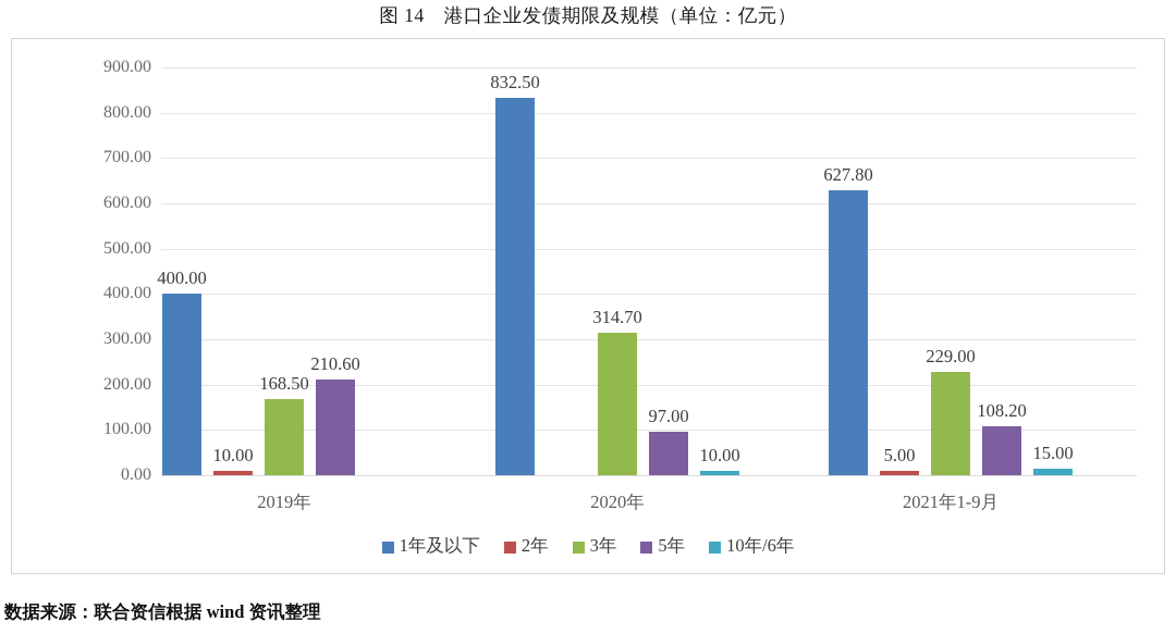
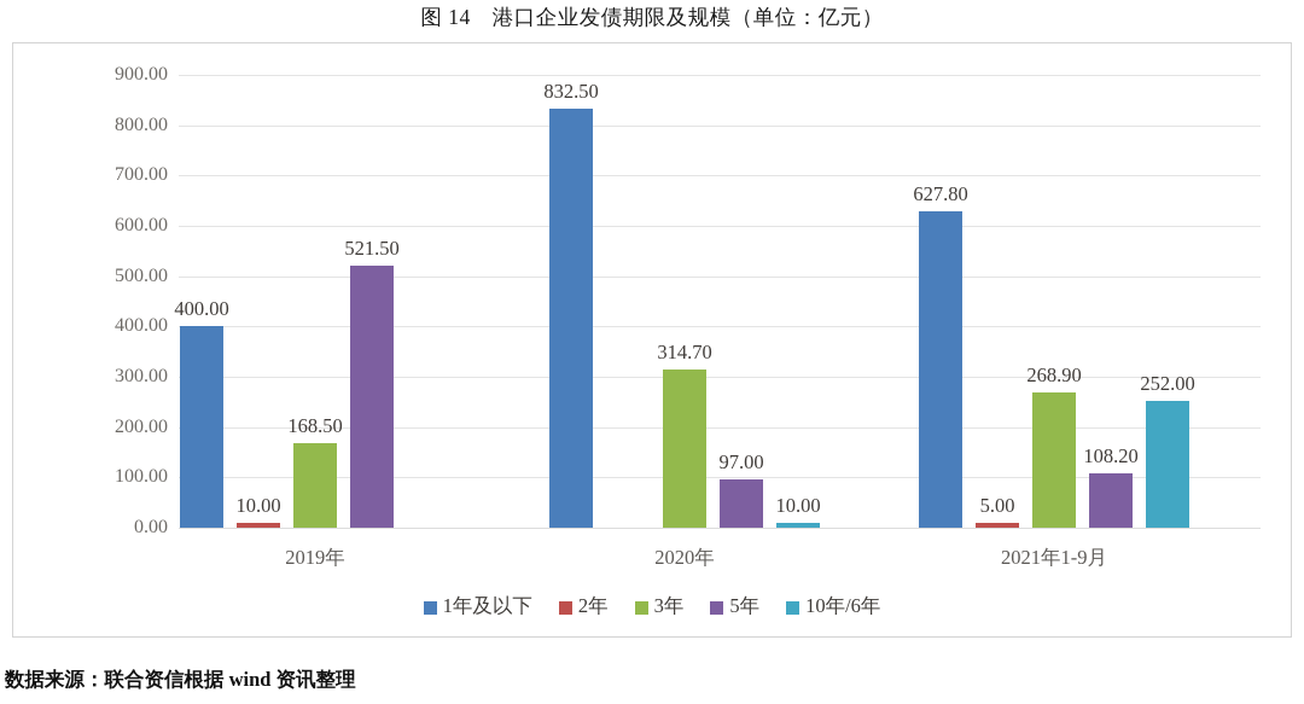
5年/2019年: 210.60 -> 521.50
3年/2021年1-9月: 229.00 -> 268.90
10年/6年/2021年1-9月: 15.00 -> 252.00
